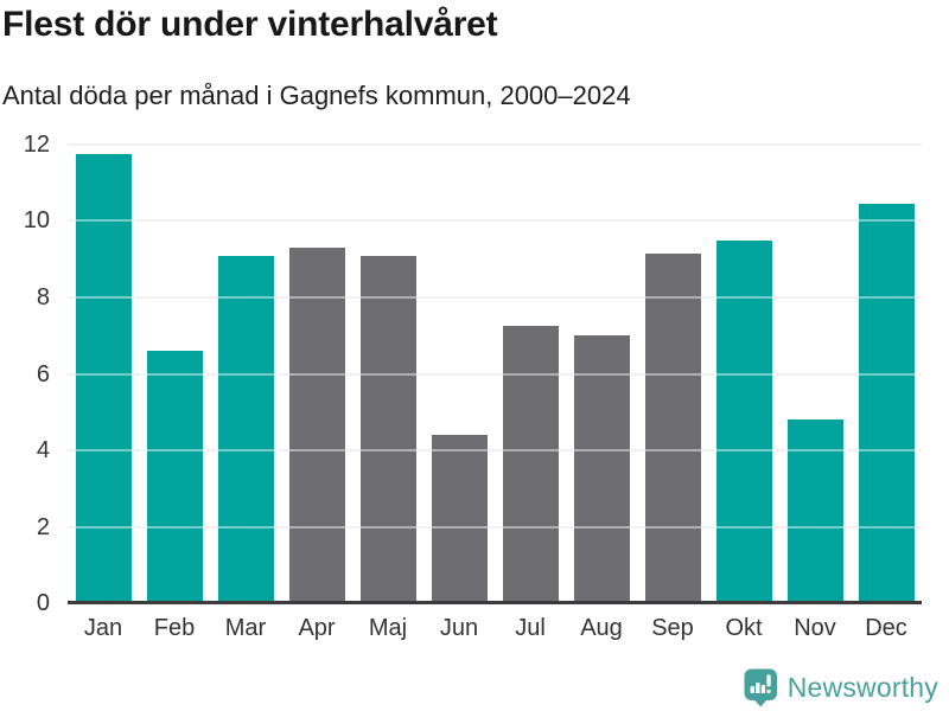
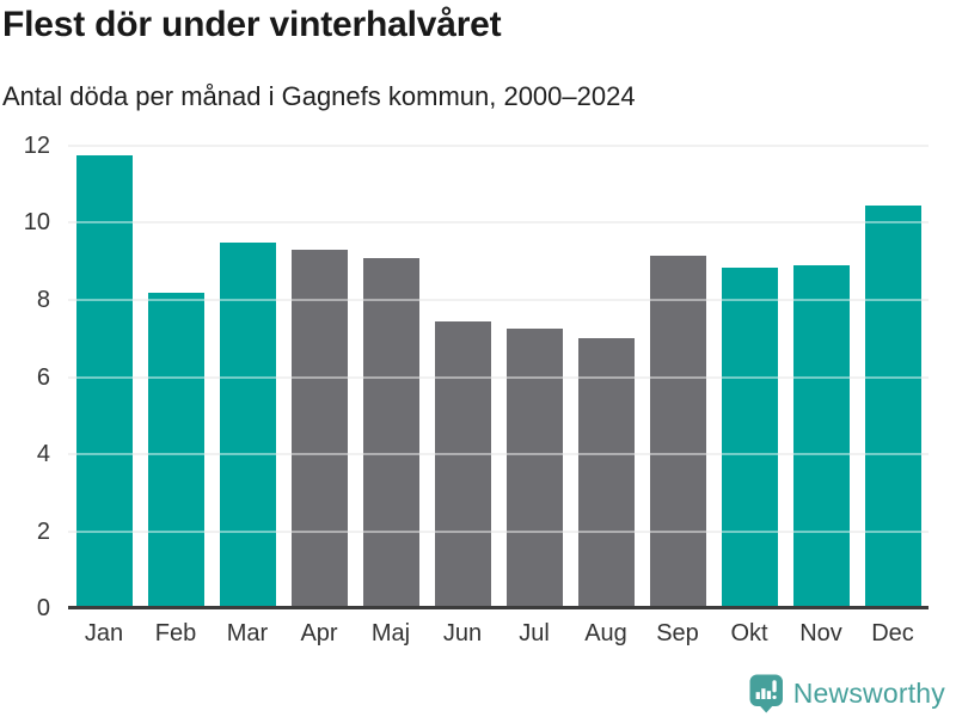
Feb: 6.6 -> 8.2
Mar: 9.1 -> 9.5
Jun: 4.4 -> 7.5
Okt: 9.5 -> 8.8
Nov: 4.8 -> 8.9
